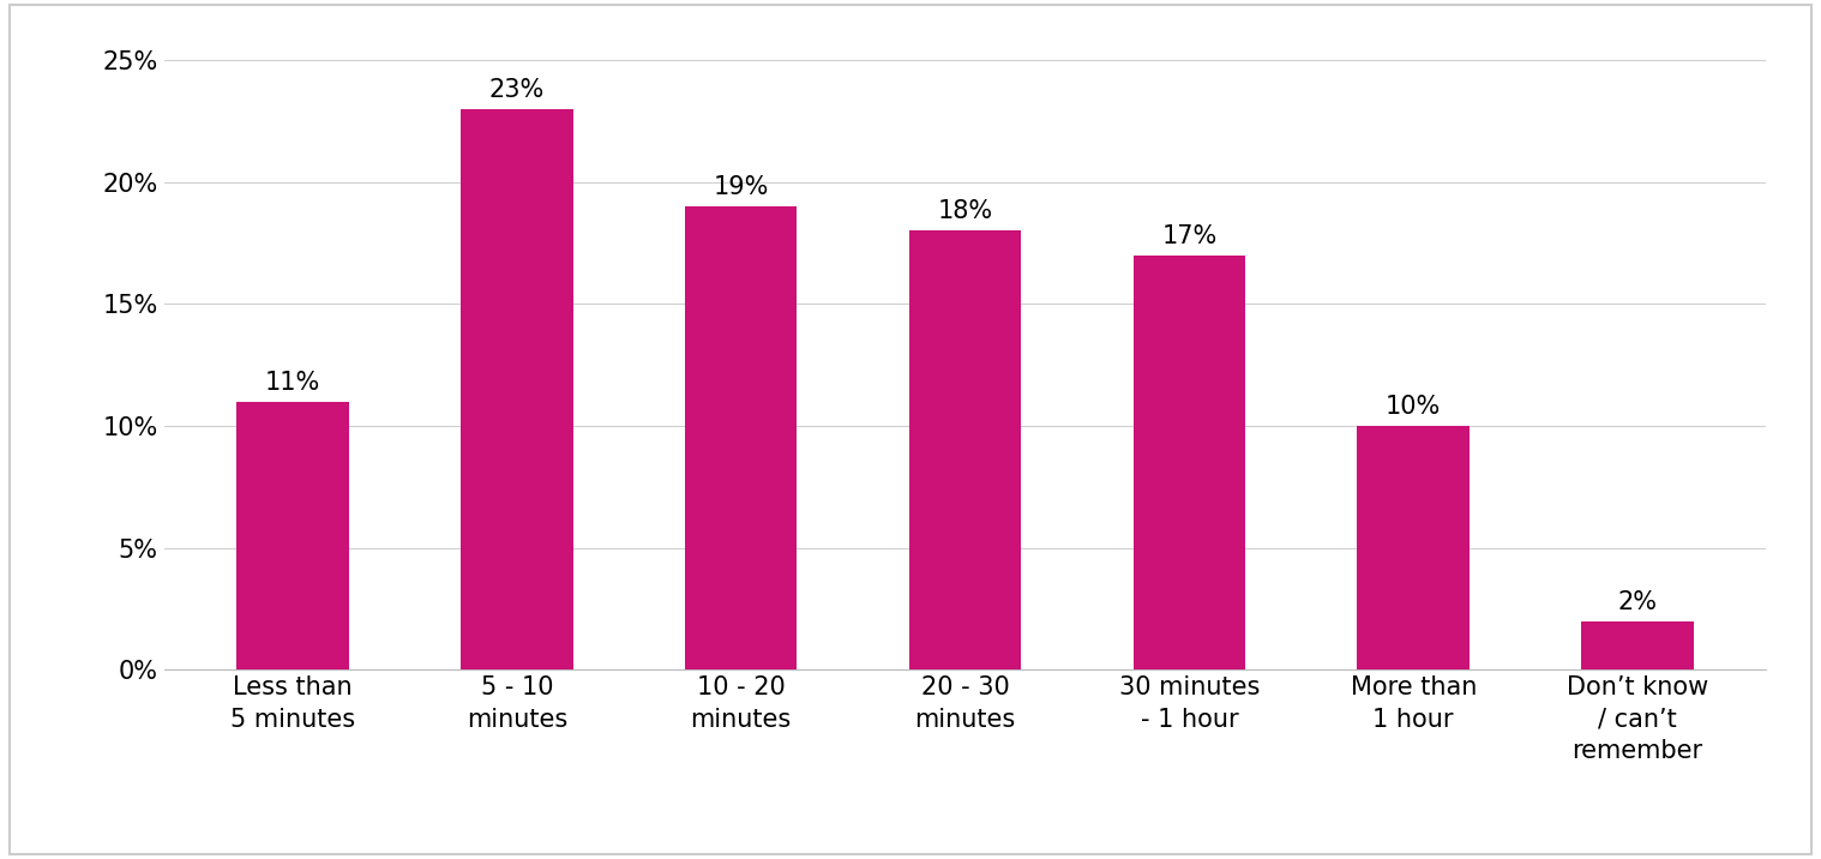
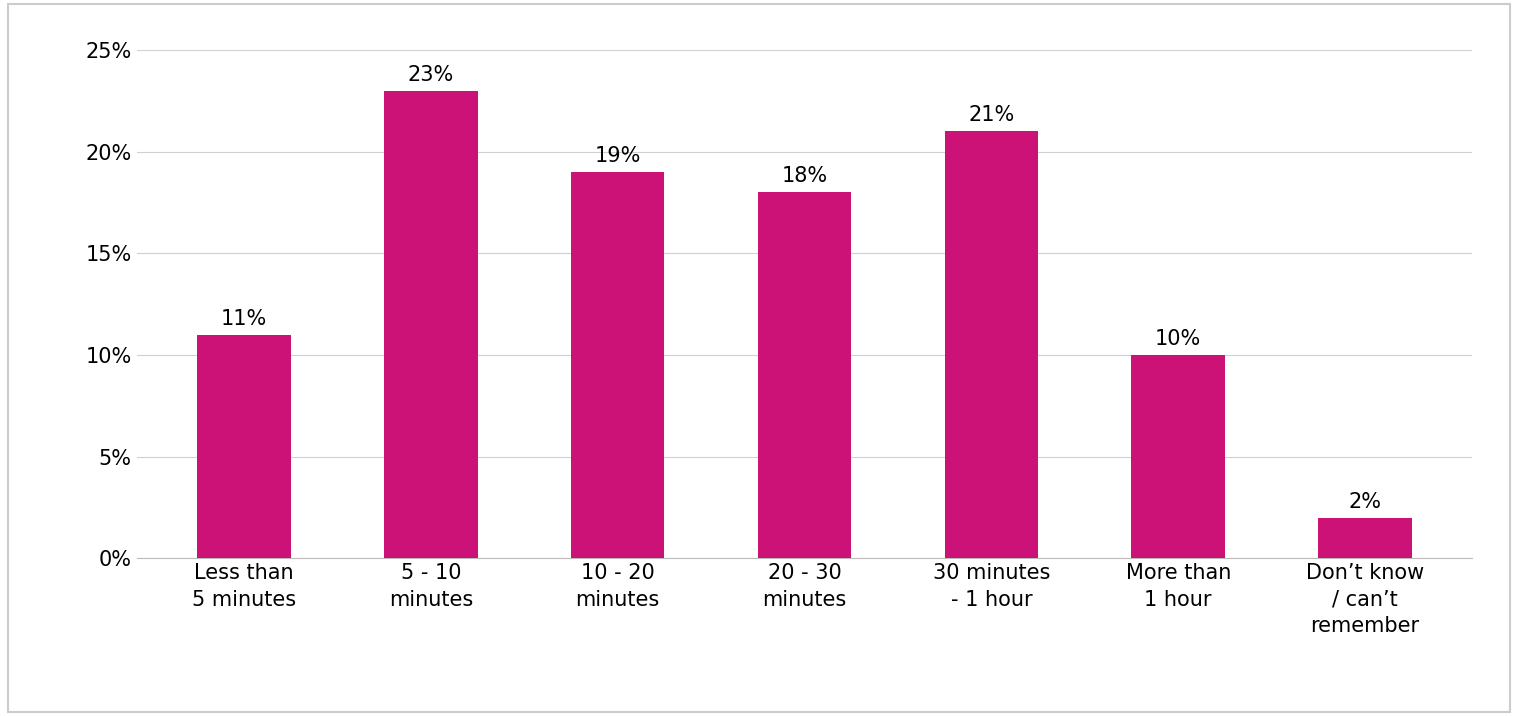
30 minutes - 1 hour: 17% -> 21%
